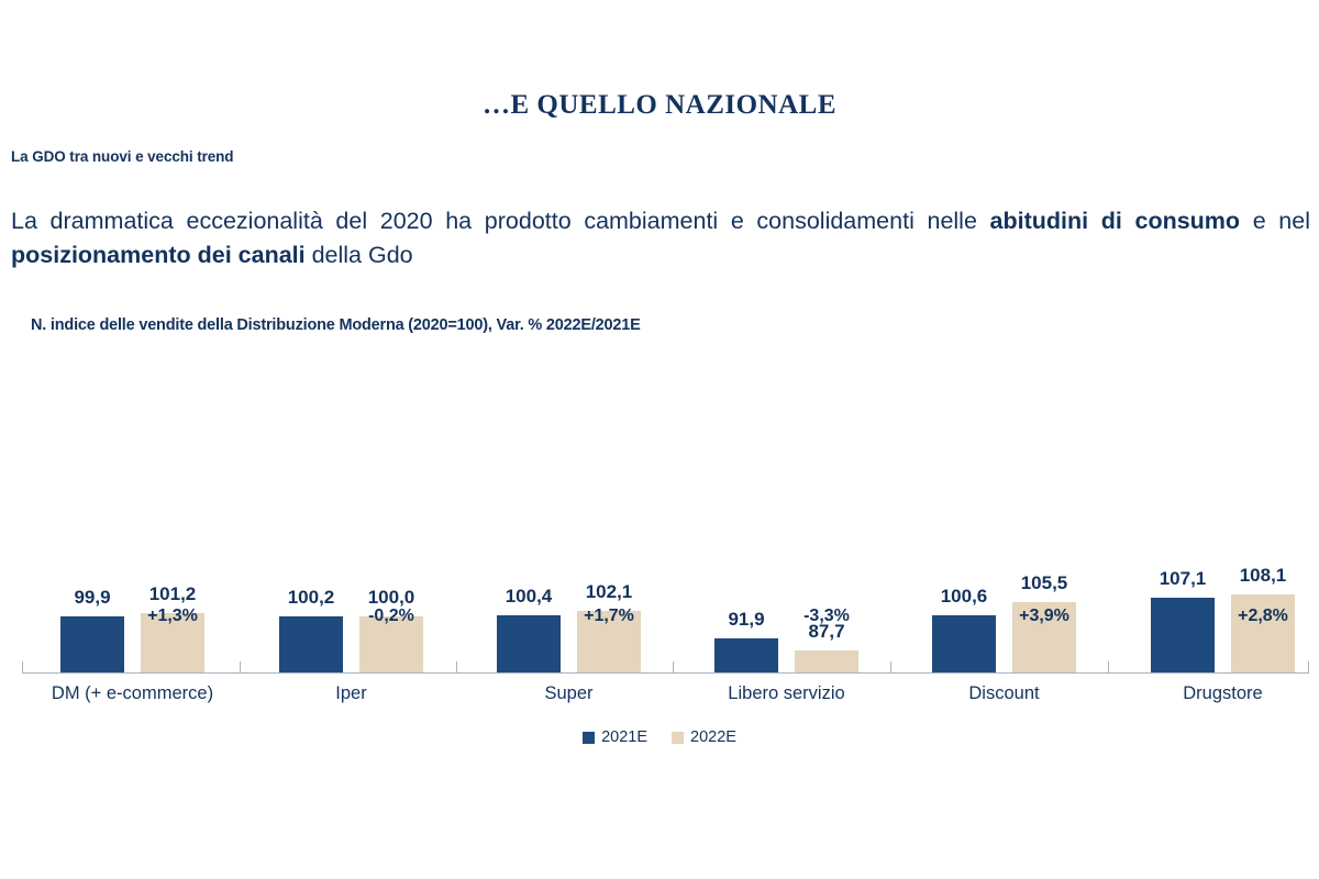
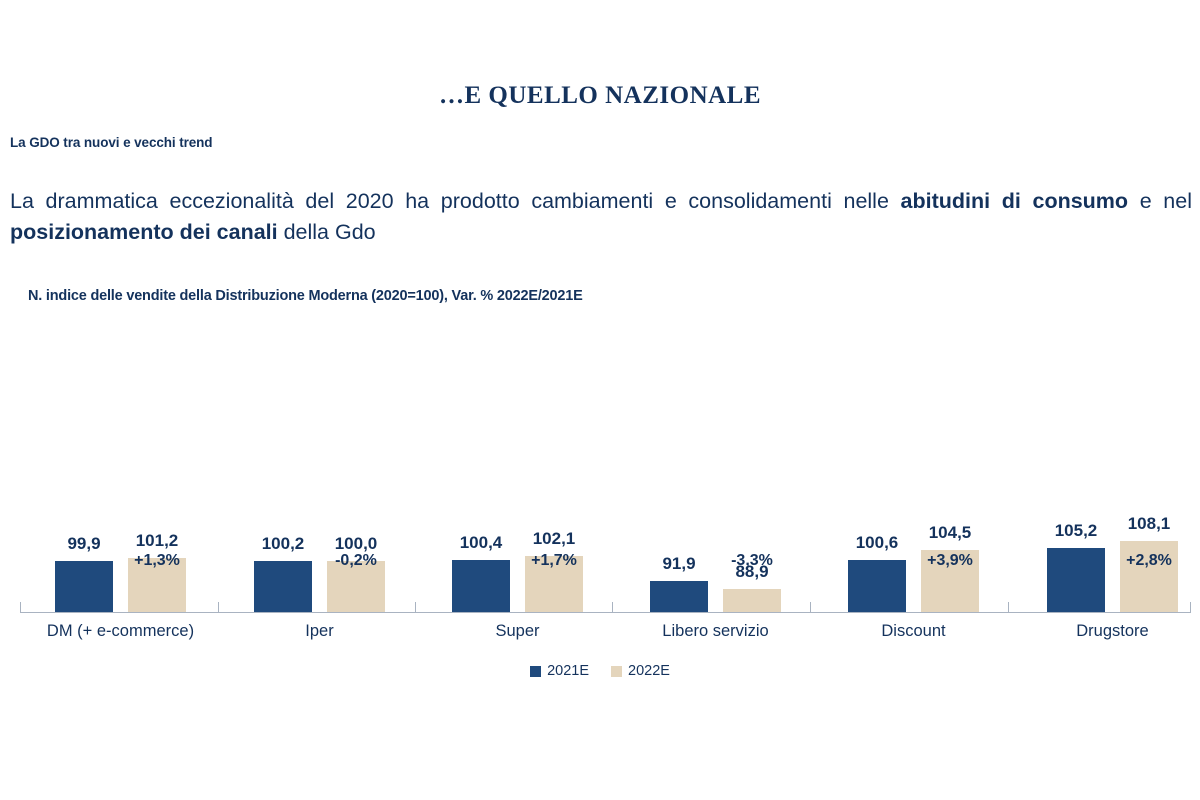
2022E/Libero servizio: 87,7 -> 88,9
2022E/Discount: 105,5 -> 104,5
2021E/Drugstore: 107,1 -> 105,2
